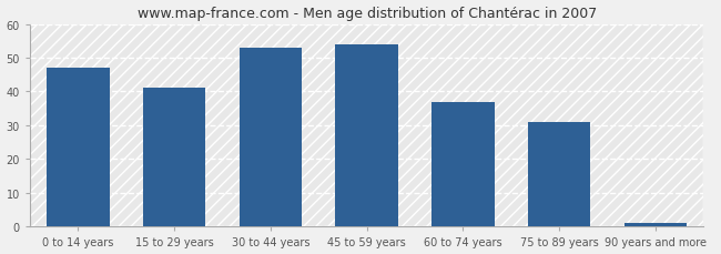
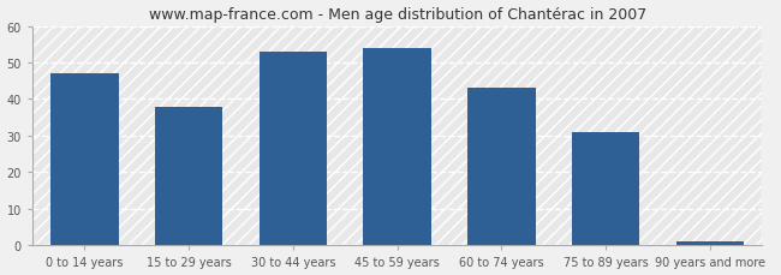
15 to 29 years: 41 -> 38
60 to 74 years: 37 -> 43
